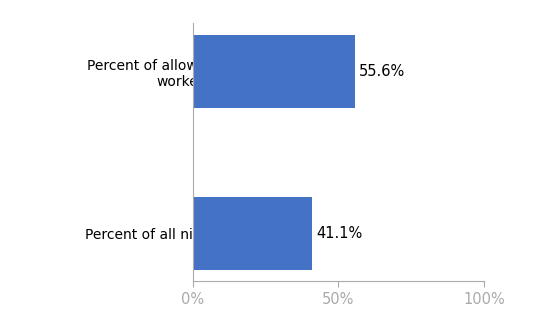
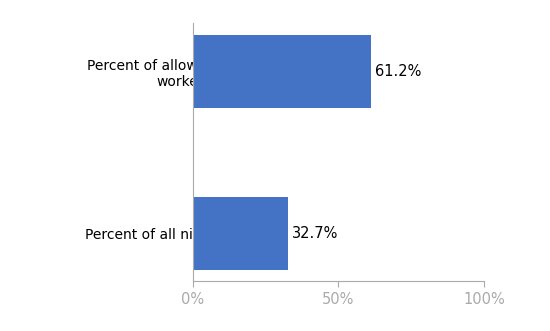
Percent of allowable nights worked: 55.6% -> 61.2%
Percent of all nights worked: 41.1% -> 32.7%
